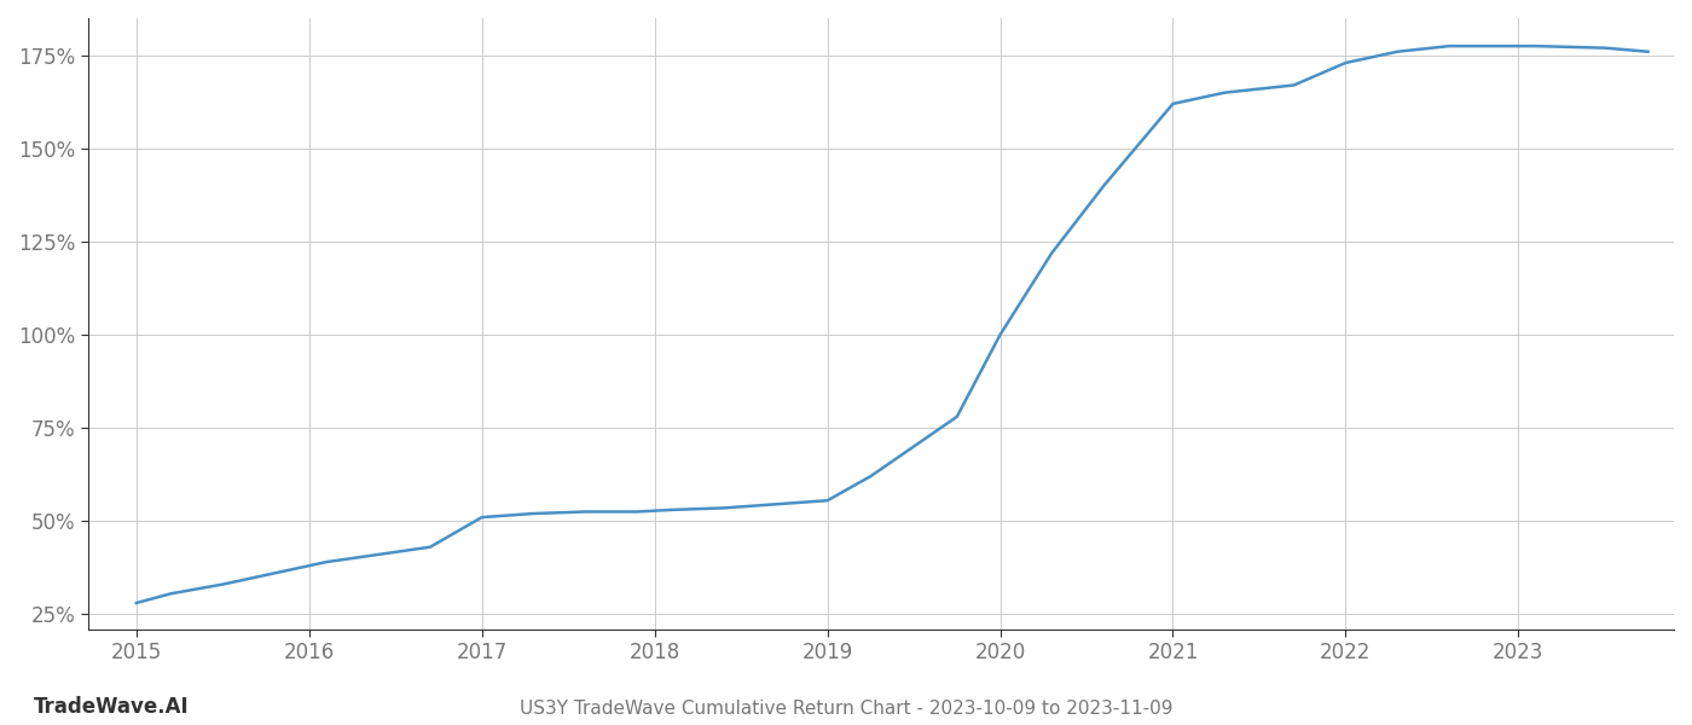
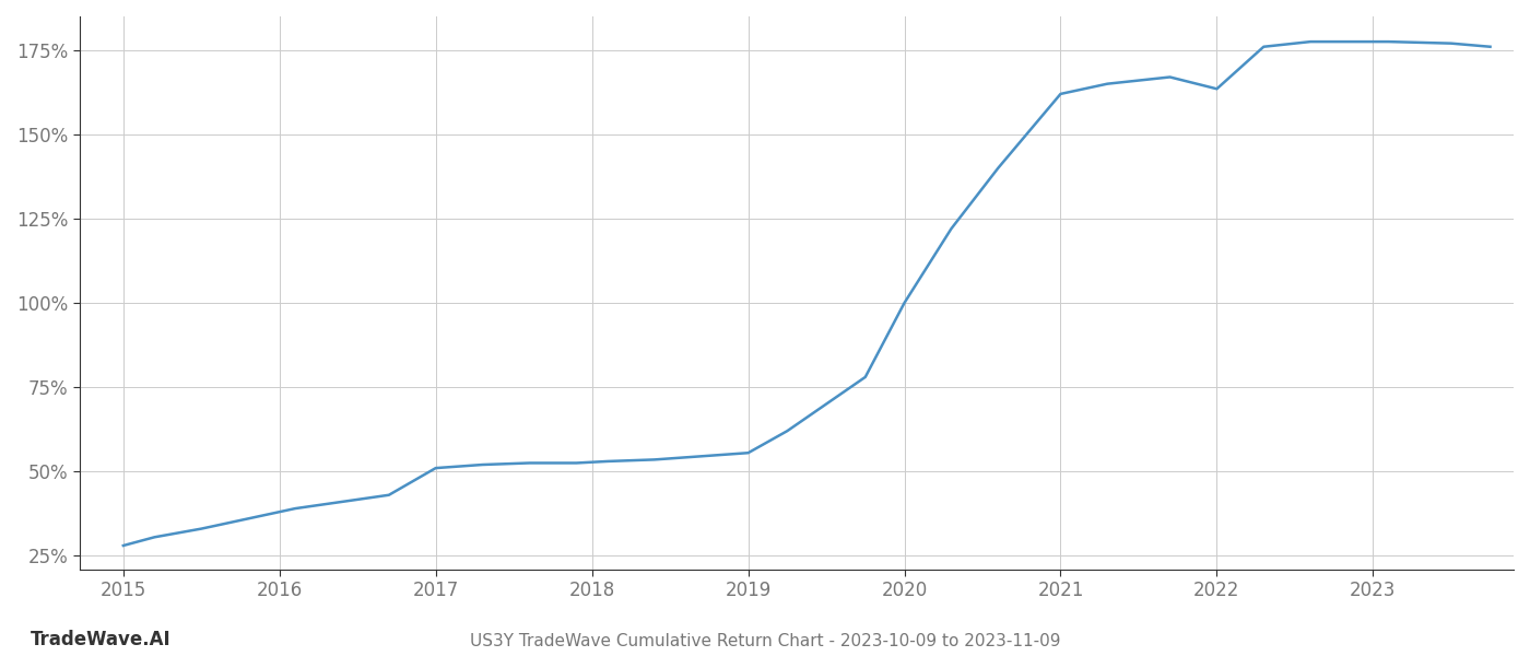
2022: 173.0% -> 163.5%
